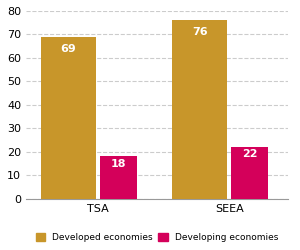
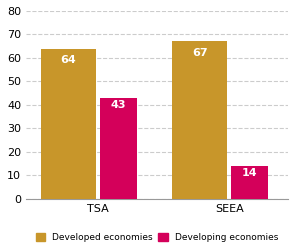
Developed economies/TSA: 69 -> 64
Developing economies/TSA: 18 -> 43
Developed economies/SEEA: 76 -> 67
Developing economies/SEEA: 22 -> 14
